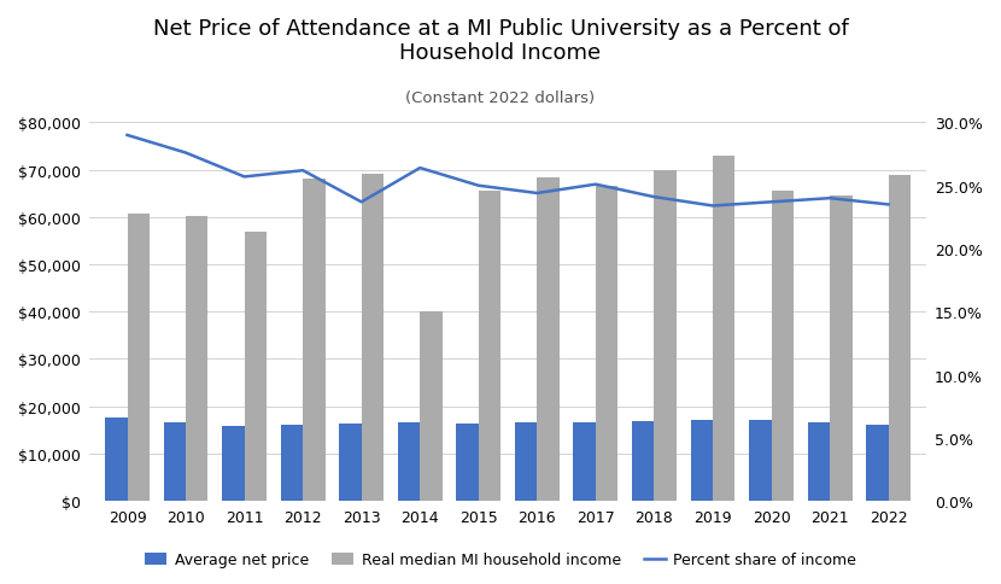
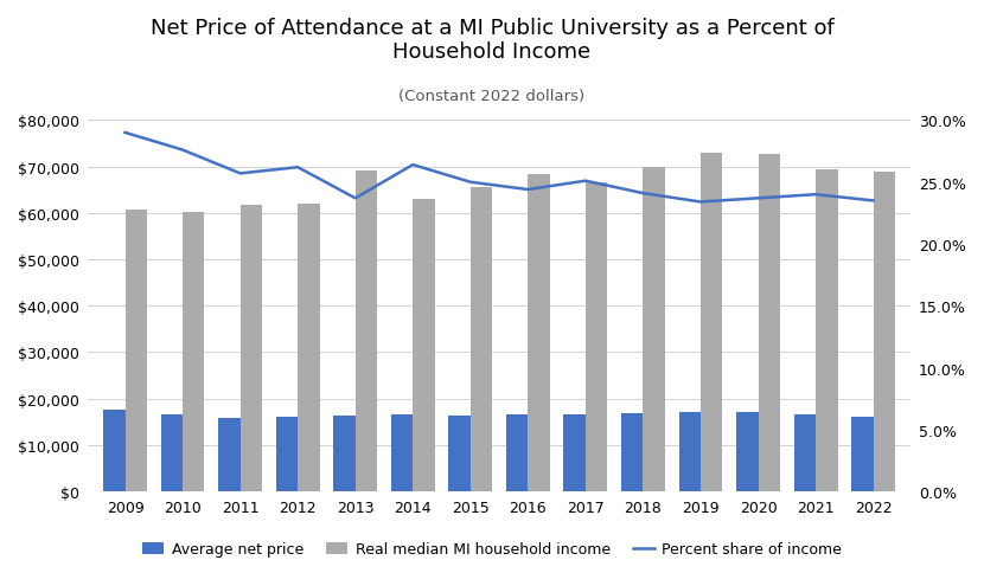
Real median MI household income/2011: $57,000 -> $61,700
Real median MI household income/2012: $68,000 -> $61,900
Real median MI household income/2014: $40,000 -> $62,900
Real median MI household income/2020: $65,500 -> $72,700
Real median MI household income/2021: $64,500 -> $69,500
